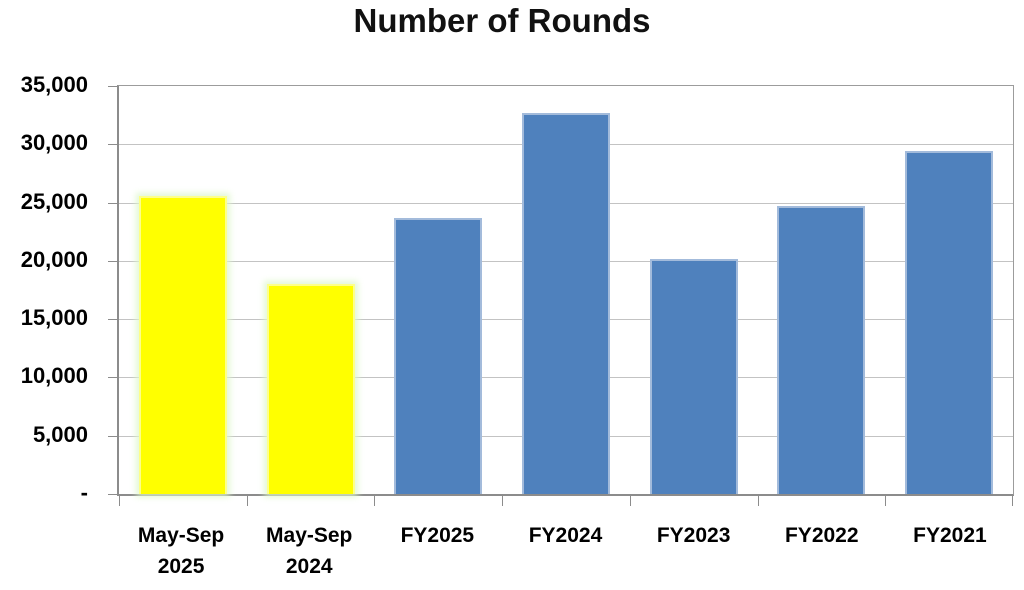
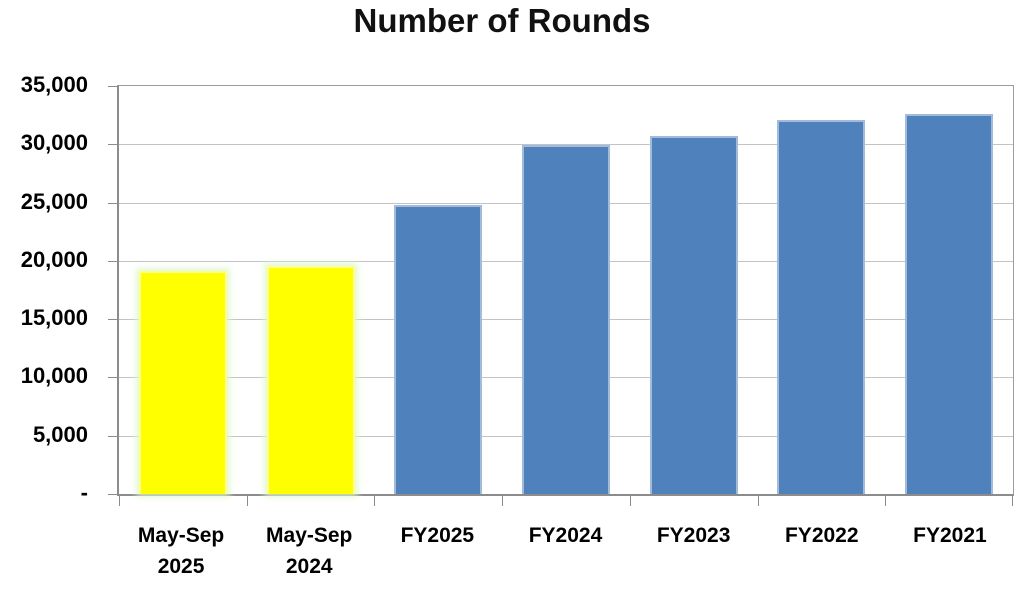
May-Sep 2025: 25600 -> 19100
May-Sep 2024: 18000 -> 19600
FY2025: 23700 -> 24800
FY2024: 32700 -> 29900
FY2023: 20200 -> 30700
FY2022: 24700 -> 32100
FY2021: 29400 -> 32600
